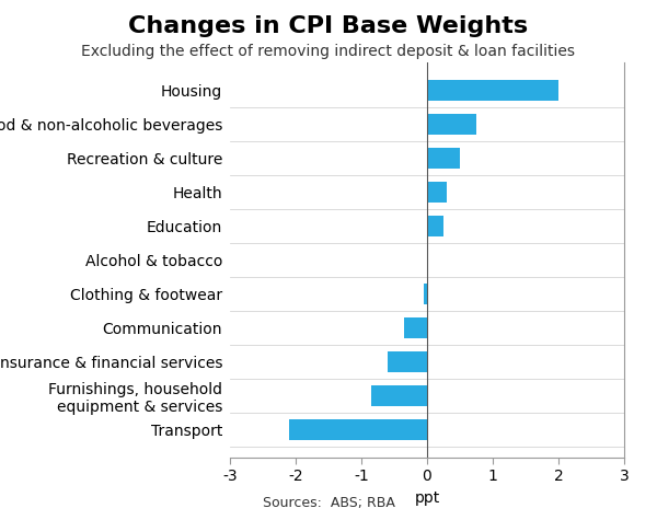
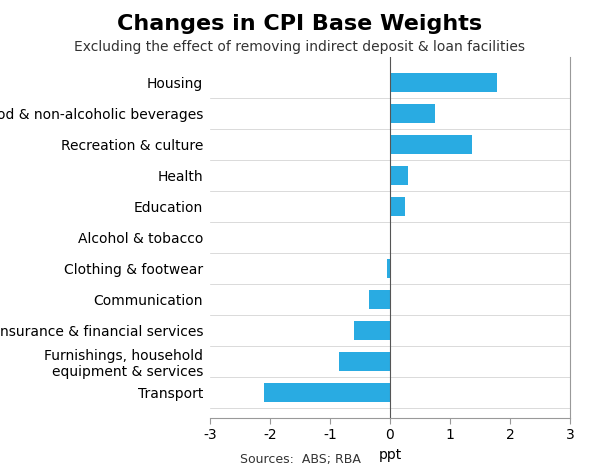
Housing: 2.00 -> 1.78
Recreation & culture: 0.50 -> 1.36
